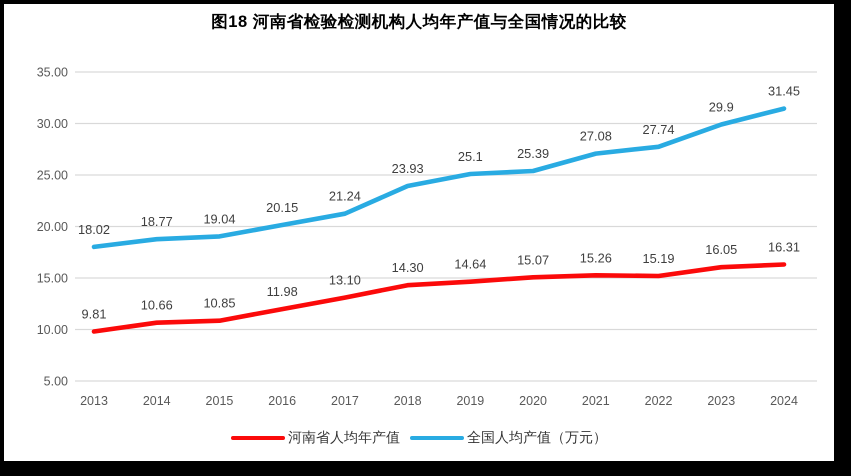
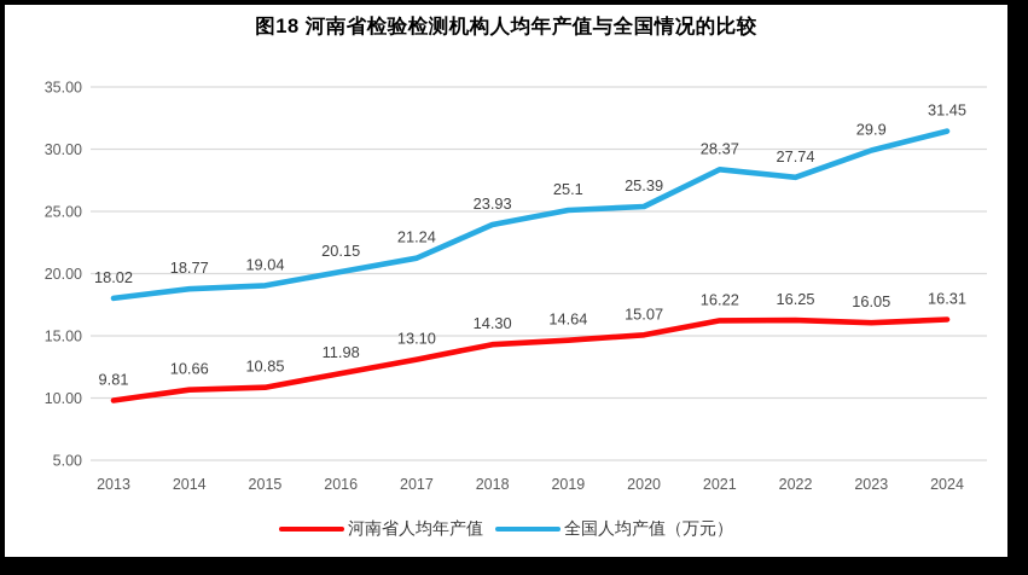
河南省人均年产值/2021: 15.26 -> 16.22
全国人均产值（万元）/2021: 27.08 -> 28.37
河南省人均年产值/2022: 15.19 -> 16.25
